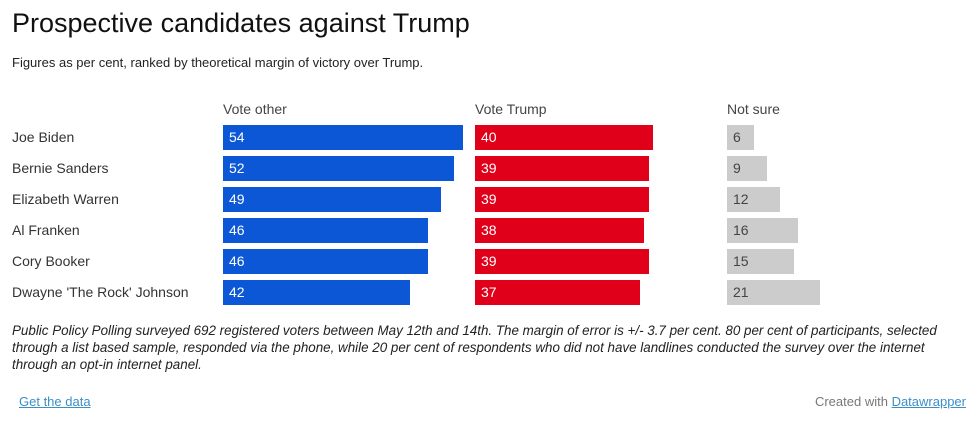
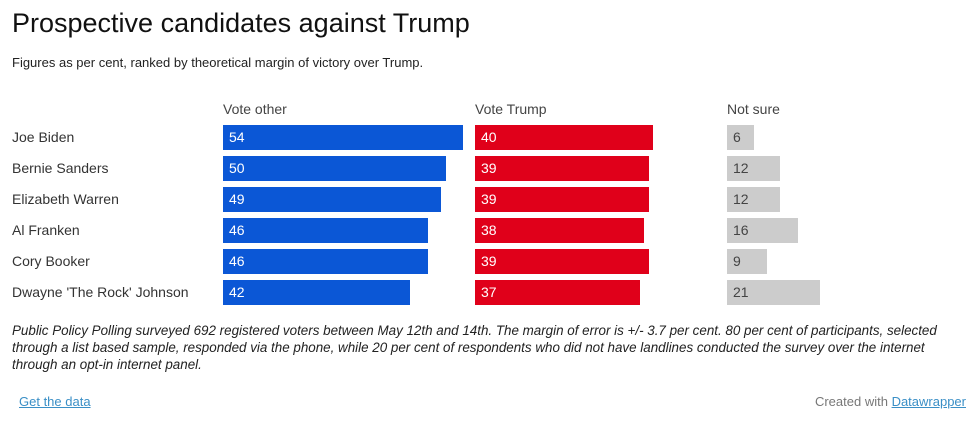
Vote other/Bernie Sanders: 52 -> 50
Not sure/Bernie Sanders: 9 -> 12
Not sure/Cory Booker: 15 -> 9
